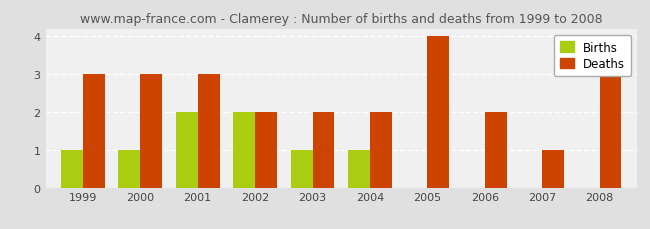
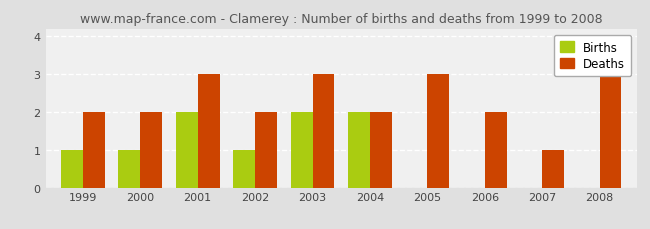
Deaths/1999: 3 -> 2
Deaths/2000: 3 -> 2
Births/2002: 2 -> 1
Births/2003: 1 -> 2
Deaths/2003: 2 -> 3
Births/2004: 1 -> 2
Deaths/2005: 4 -> 3
